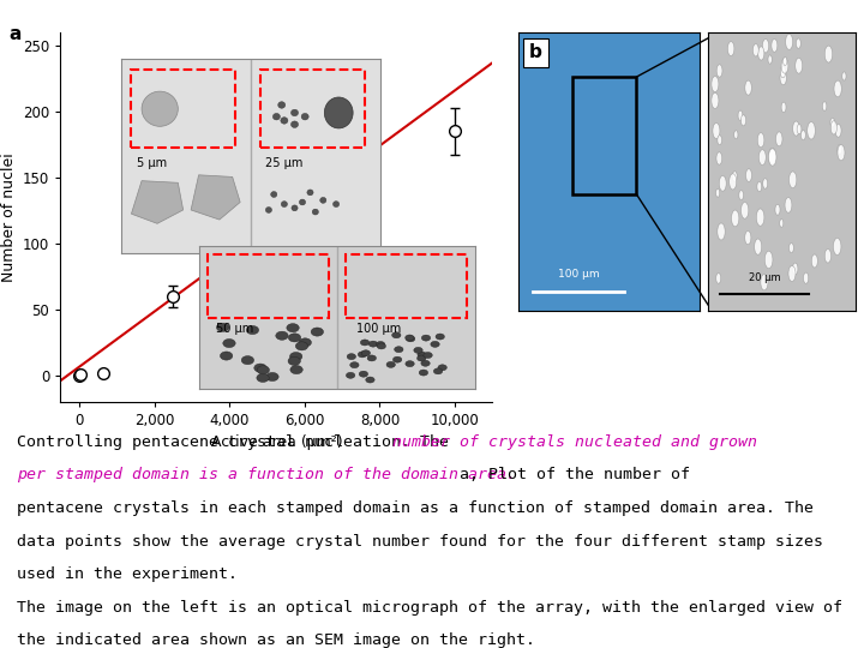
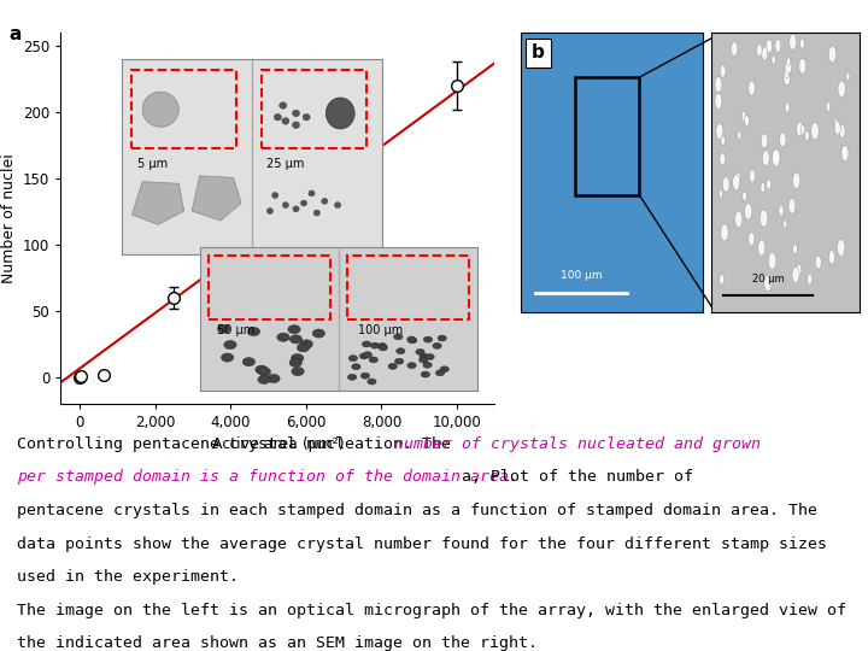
10,000: 185 -> 220
